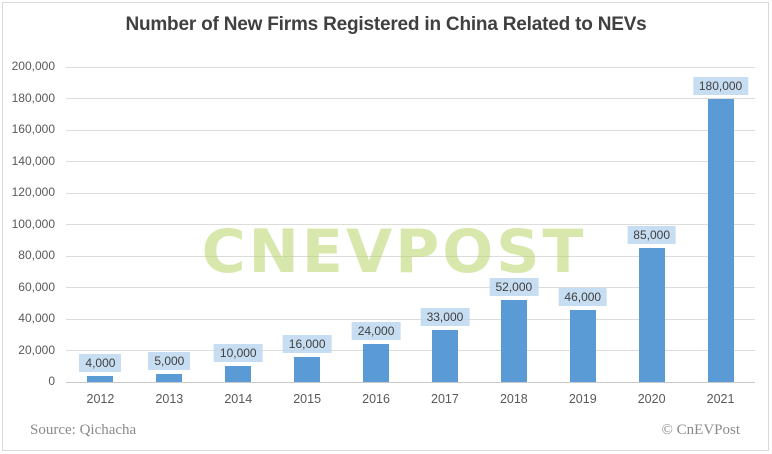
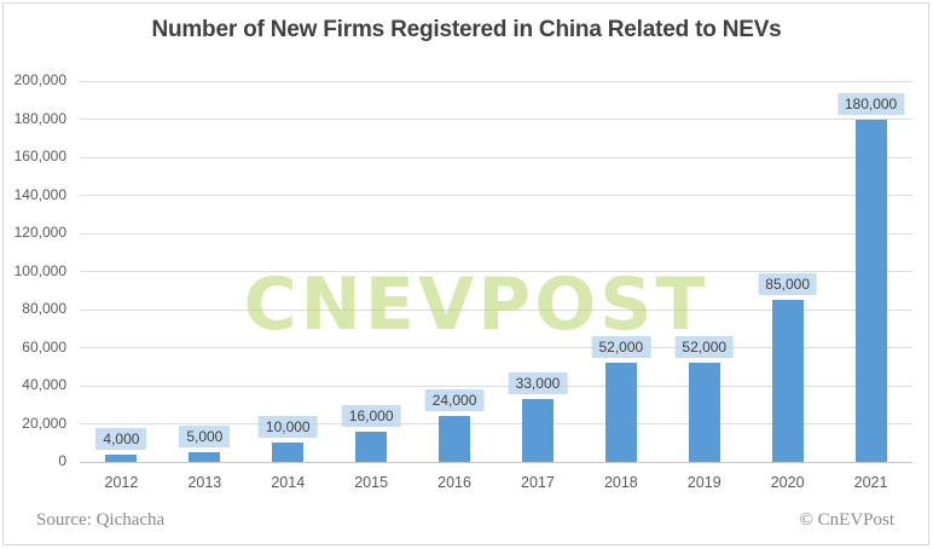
2019: 46,000 -> 52,000
